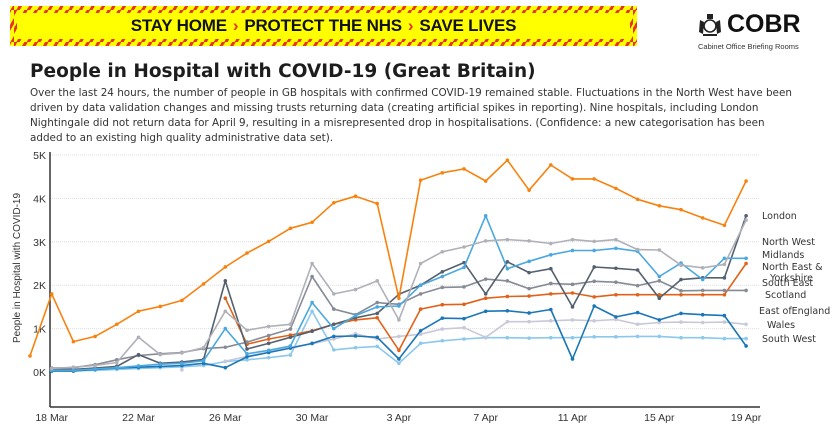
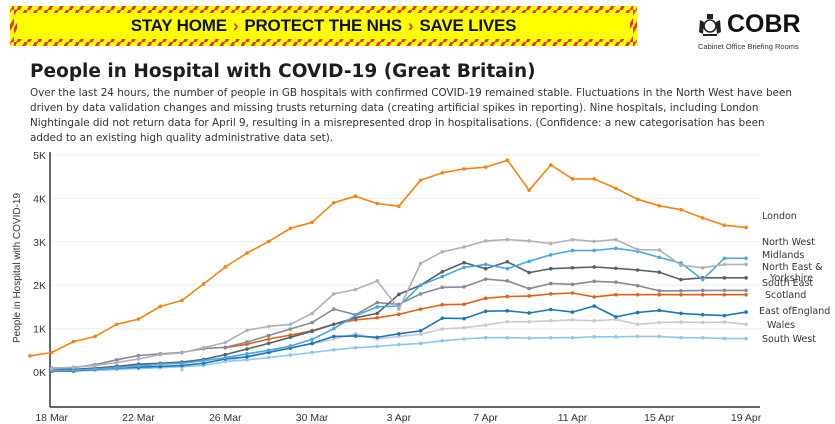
London/18 Mar: 1.8K -> 0.4K
London/22 Mar: 1.4K -> 1.2K
North West/22 Mar: 0.8K -> 0.3K
North East & Yorkshire/22 Mar: 0.4K -> 0.2K
North West/26 Mar: 1.4K -> 0.7K
Midlands/26 Mar: 1.0K -> 0.3K
North East & Yorkshire/26 Mar: 2.1K -> 0.4K
Scotland/26 Mar: 1.7K -> 0.6K
East of England/26 Mar: 0.1K -> 0.3K
North West/30 Mar: 2.5K -> 1.4K
Midlands/30 Mar: 1.6K -> 0.8K
South East/30 Mar: 2.2K -> 1.1K
South West/30 Mar: 1.4K -> 0.4K
London/3 Apr: 1.7K -> 3.8K
North West/3 Apr: 1.2K -> 1.4K
Scotland/3 Apr: 0.5K -> 1.3K
East of England/3 Apr: 0.3K -> 0.9K
South West/3 Apr: 0.2K -> 0.6K
London/7 Apr: 4.4K -> 4.7K
Midlands/7 Apr: 3.6K -> 2.5K
North East & Yorkshire/7 Apr: 1.8K -> 2.4K
Wales/7 Apr: 0.8K -> 1.1K
North East & Yorkshire/11 Apr: 1.5K -> 2.4K
East of England/11 Apr: 0.3K -> 1.4K
Midlands/15 Apr: 2.2K -> 2.6K
North East & Yorkshire/15 Apr: 1.7K -> 2.3K
South East/15 Apr: 2.1K -> 1.9K
East of England/15 Apr: 1.2K -> 1.4K
London/19 Apr: 4.4K -> 3.3K
North West/19 Apr: 3.5K -> 2.5K
North East & Yorkshire/19 Apr: 3.6K -> 2.2K
Scotland/19 Apr: 2.5K -> 1.8K
East of England/19 Apr: 0.6K -> 1.4K
